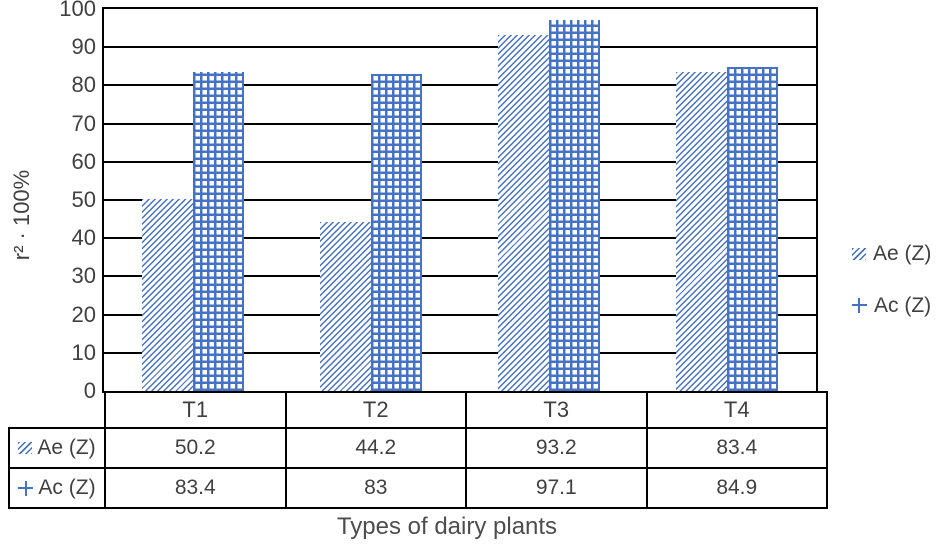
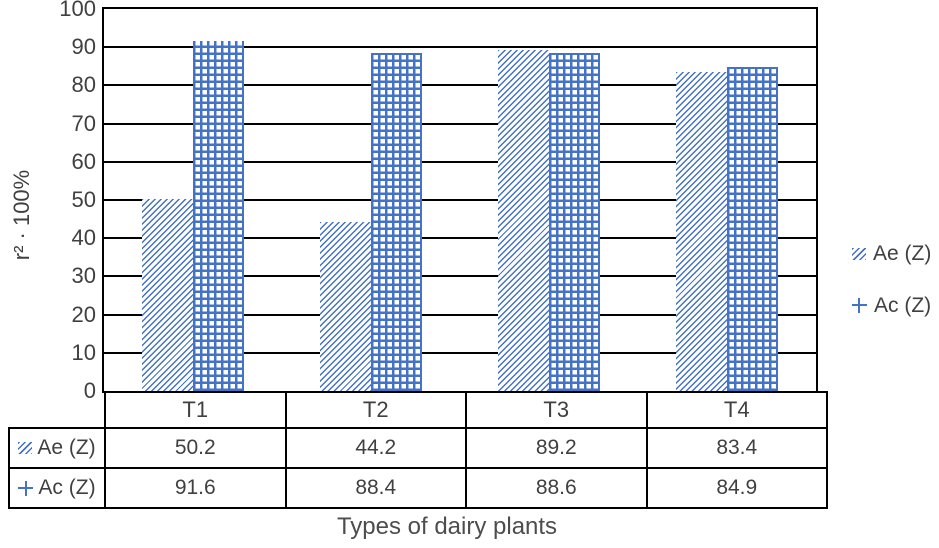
Ac (Z)/T1: 83.4 -> 91.6
Ac (Z)/T2: 83 -> 88.4
Ae (Z)/T3: 93.2 -> 89.2
Ac (Z)/T3: 97.1 -> 88.6
